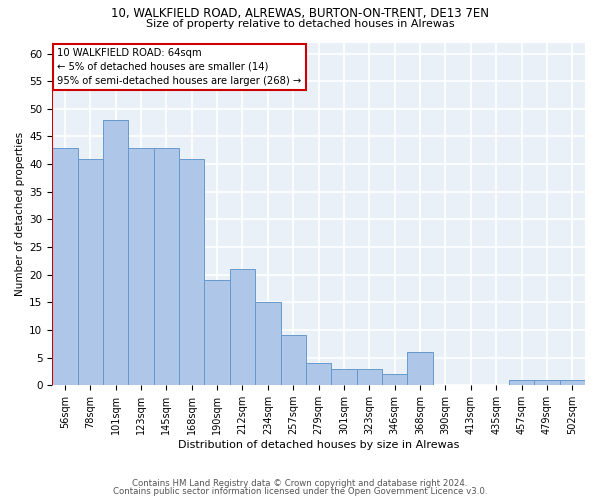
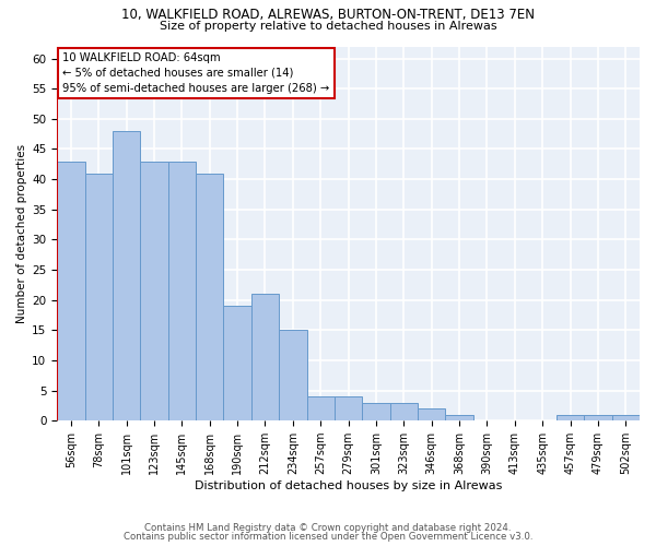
257sqm: 9 -> 4
368sqm: 6 -> 1
